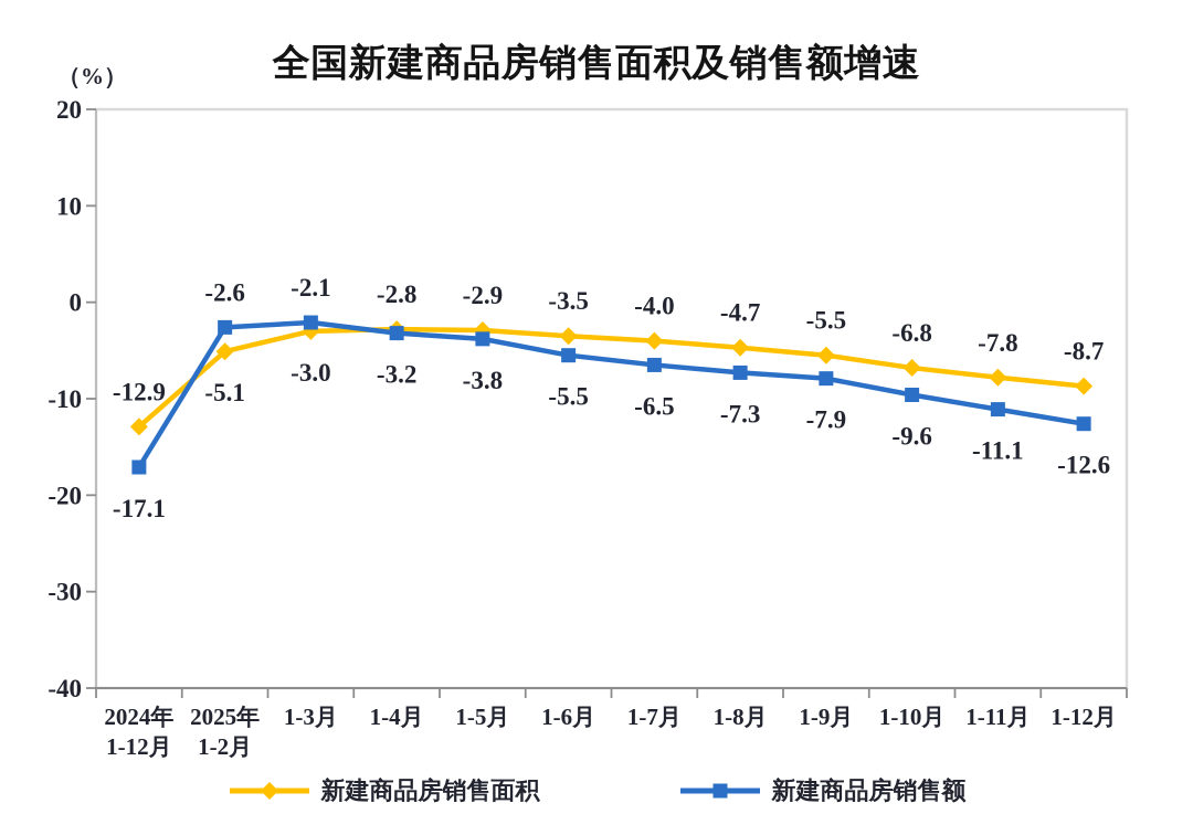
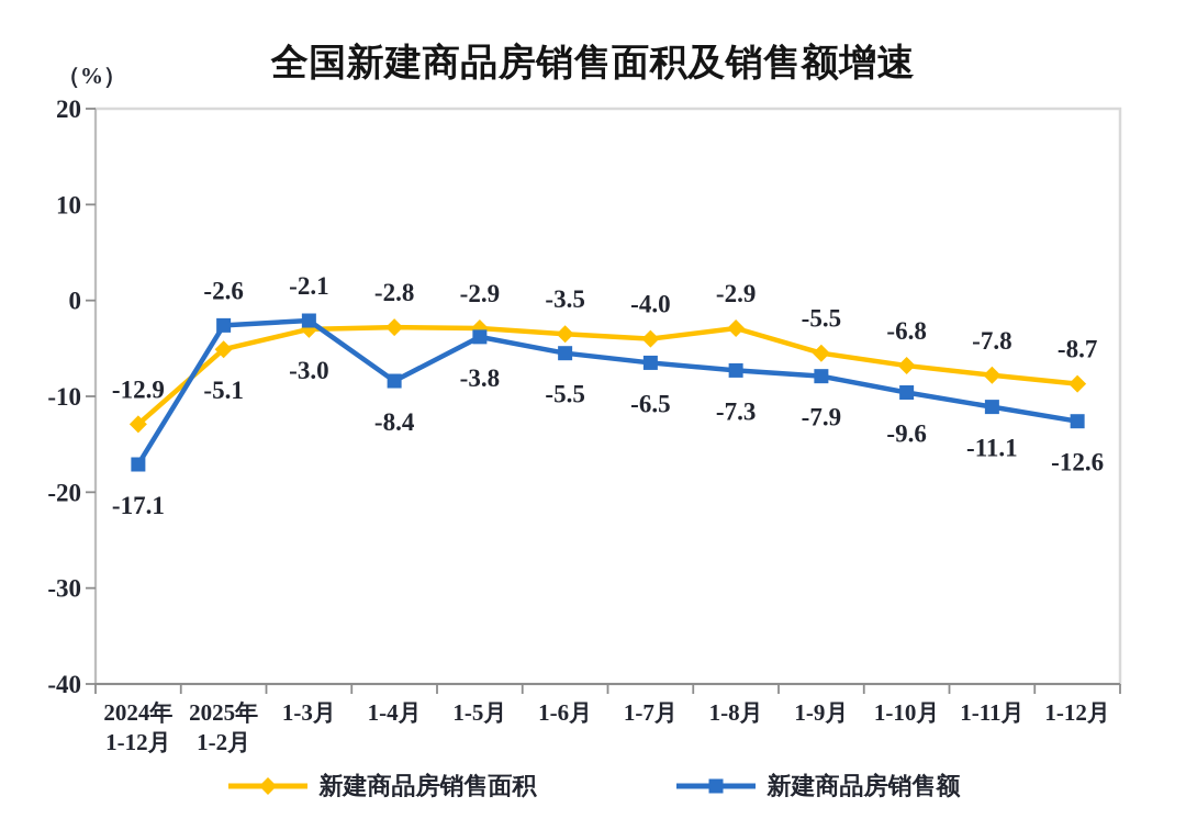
新建商品房销售额/1-4月: -3.2 -> -8.4
新建商品房销售面积/1-8月: -4.7 -> -2.9
